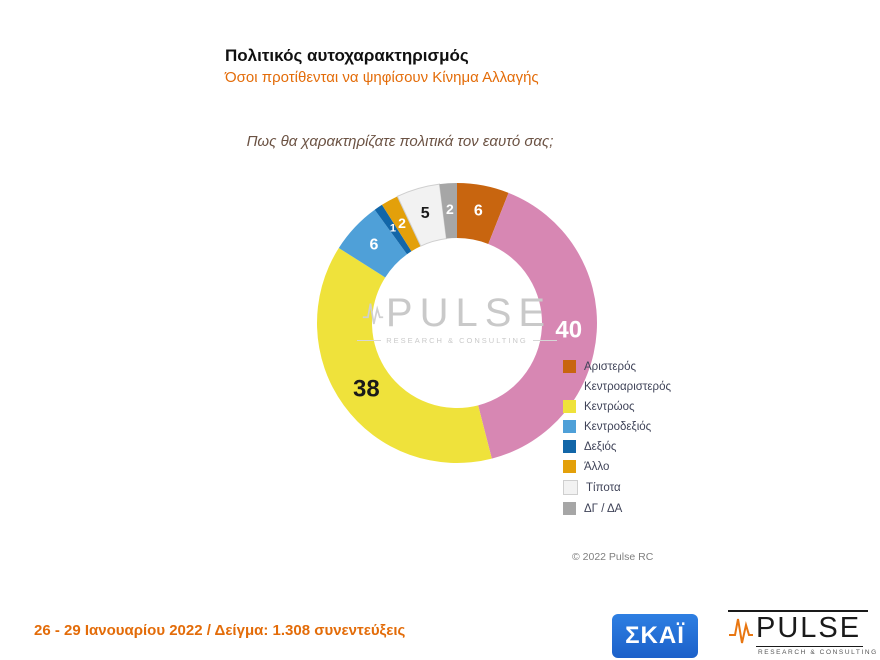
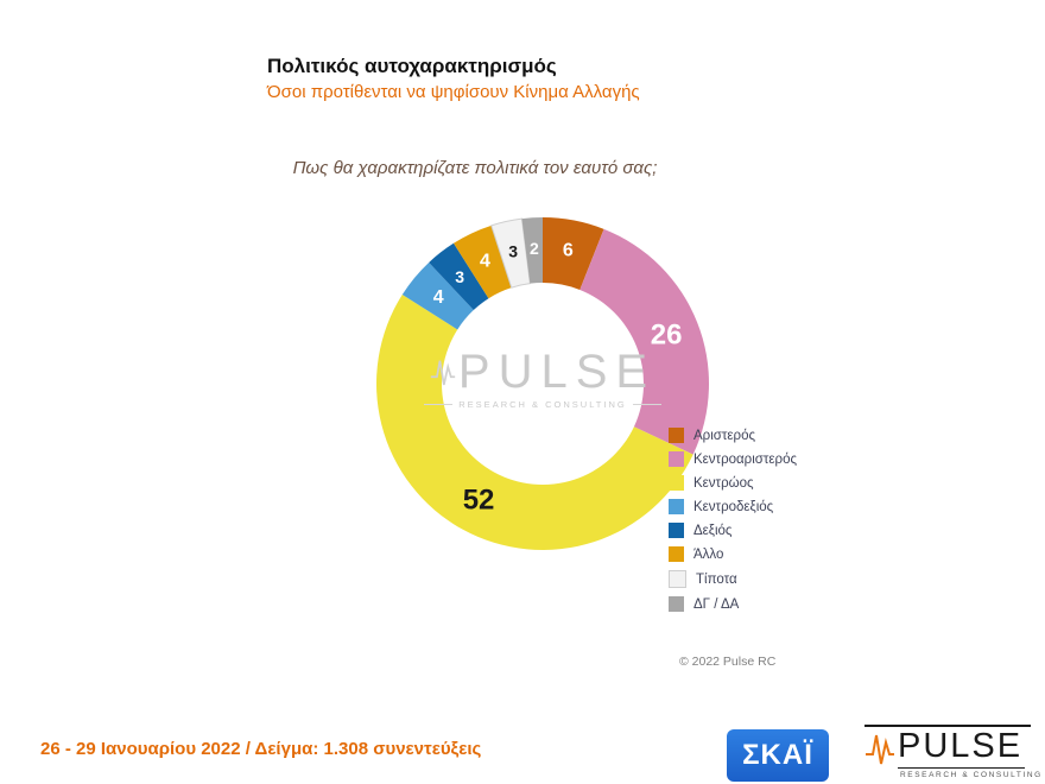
Κεντροαριστερός: 40 -> 26
Κεντρώος: 38 -> 52
Κεντροδεξιός: 6 -> 4
Δεξιός: 1 -> 3
Άλλο: 2 -> 4
Τίποτα: 5 -> 3
